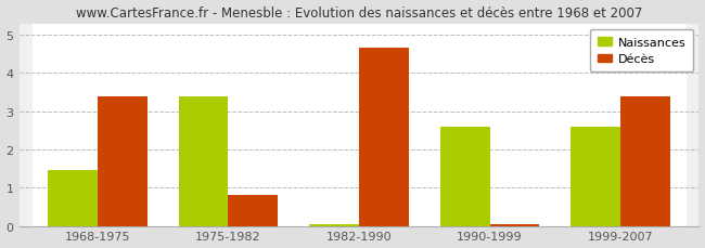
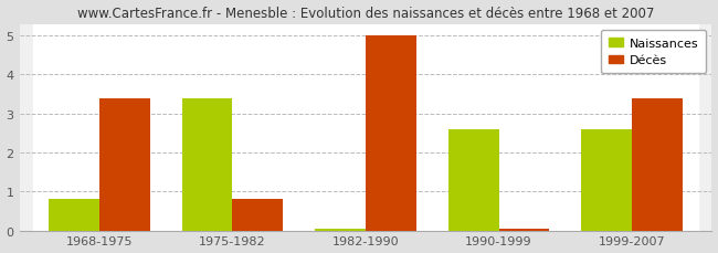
Naissances/1968-1975: 1.45 -> 0.80
Décès/1982-1990: 4.65 -> 5.00
